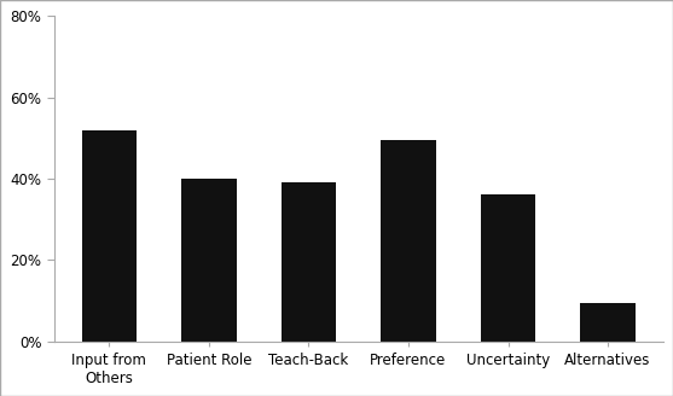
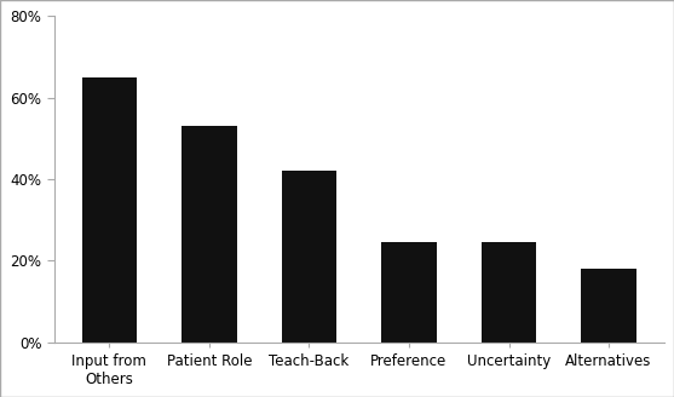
Input from Others: 52.0% -> 65.0%
Patient Role: 40.0% -> 53.0%
Teach-Back: 39.0% -> 42.0%
Preference: 49.5% -> 24.5%
Uncertainty: 36.0% -> 24.5%
Alternatives: 9.5% -> 18.0%
